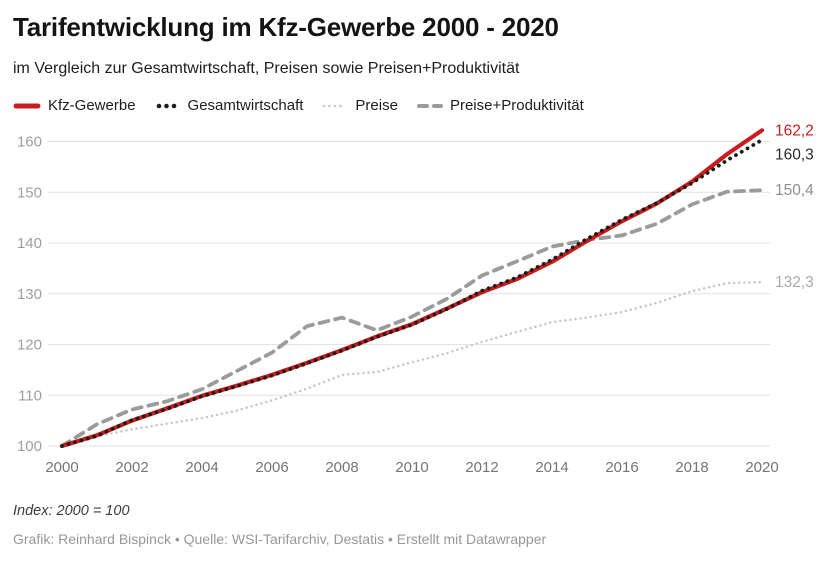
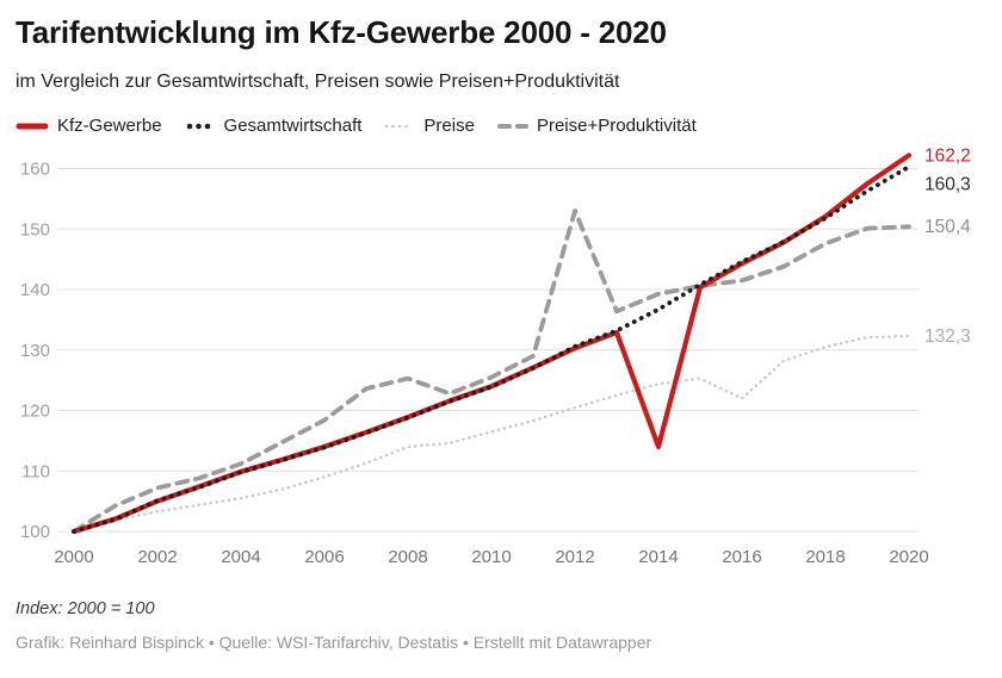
Preise+Produktivität/2012: 134 -> 153
Kfz-Gewerbe/2014: 136 -> 114
Preise/2016: 126 -> 122
